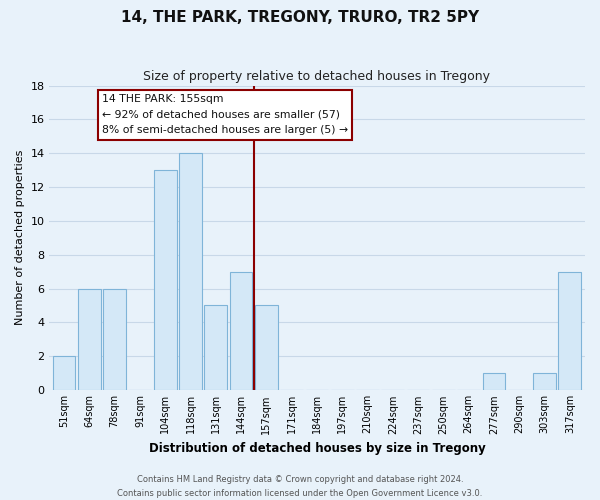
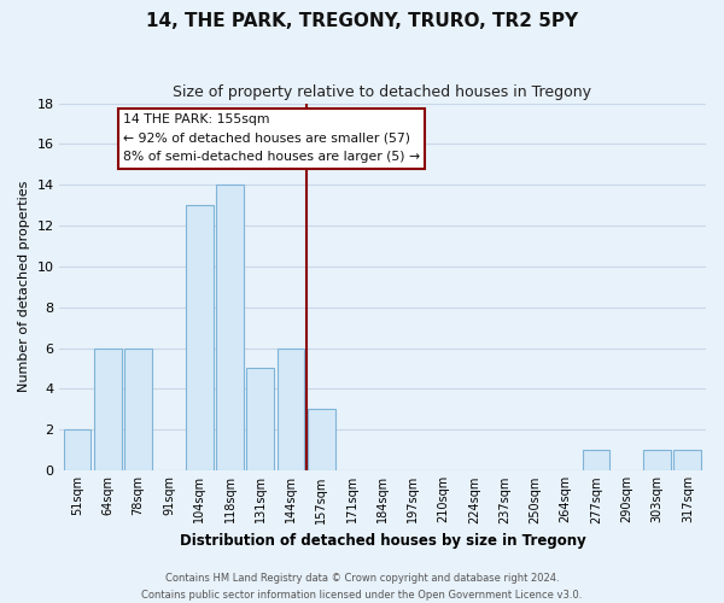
144sqm: 7 -> 6
157sqm: 5 -> 3
317sqm: 7 -> 1
